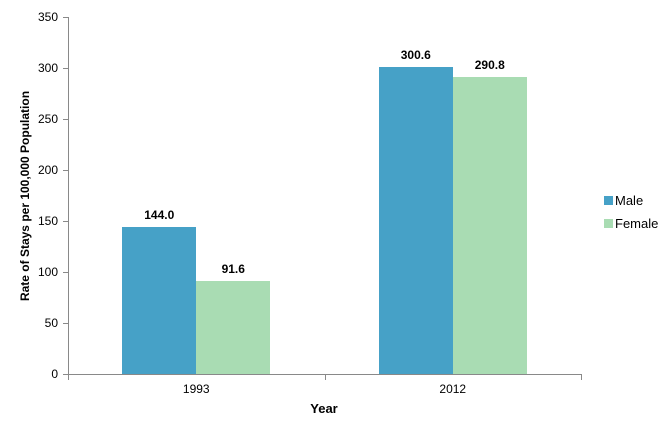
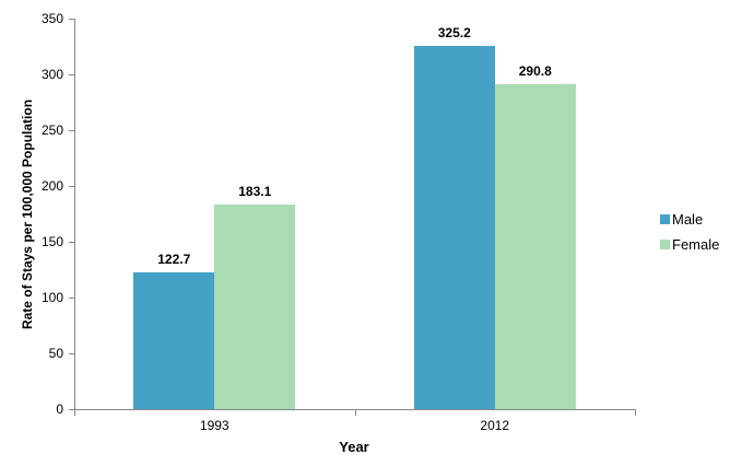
Male/1993: 144.0 -> 122.7
Female/1993: 91.6 -> 183.1
Male/2012: 300.6 -> 325.2
